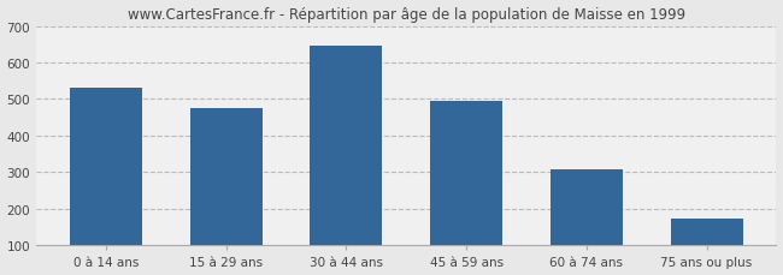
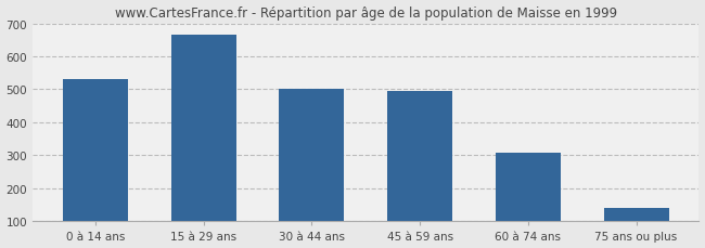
15 à 29 ans: 476 -> 665
30 à 44 ans: 647 -> 500
75 ans ou plus: 172 -> 140
